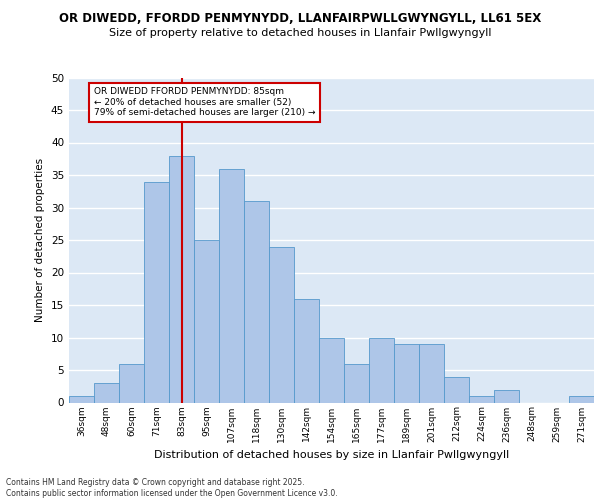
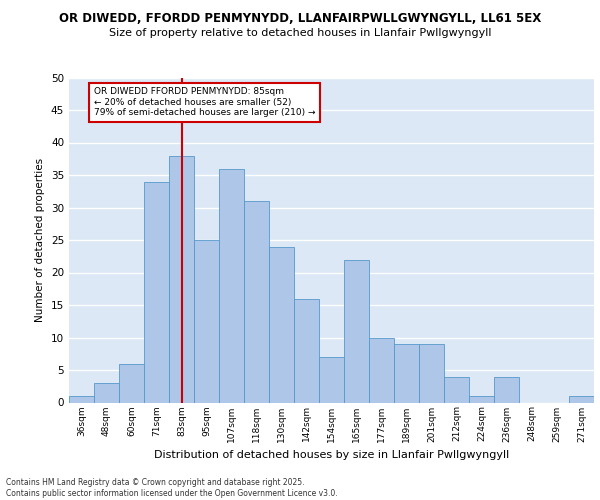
154sqm: 10 -> 7
165sqm: 6 -> 22
236sqm: 2 -> 4
